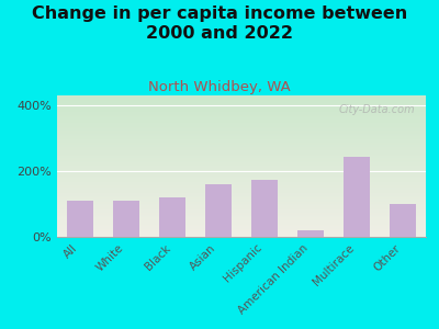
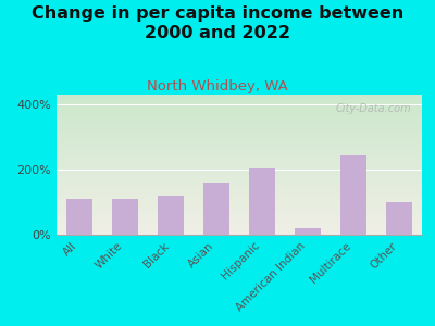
Hispanic: 175% -> 205%
